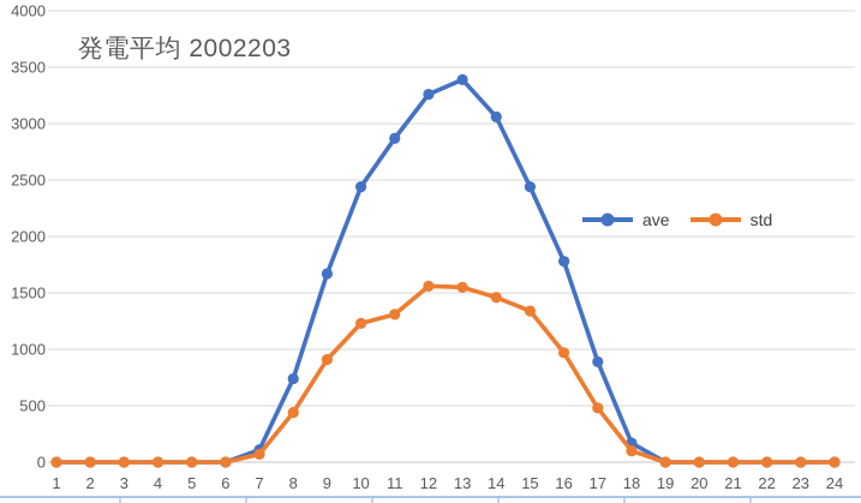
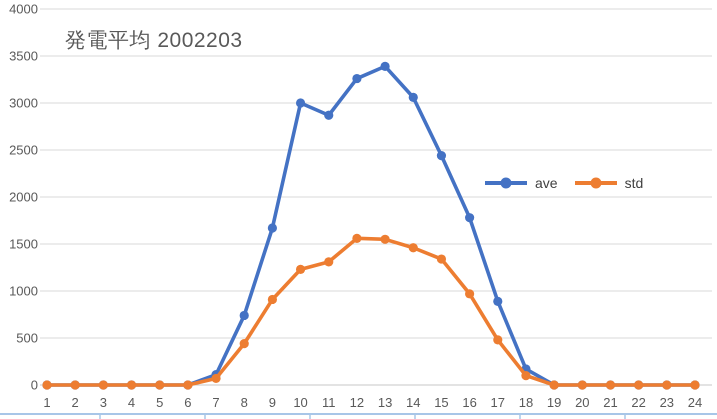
ave/10: 2400 -> 3000
